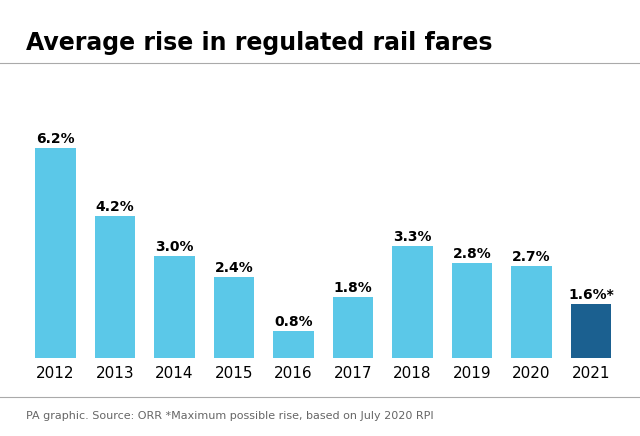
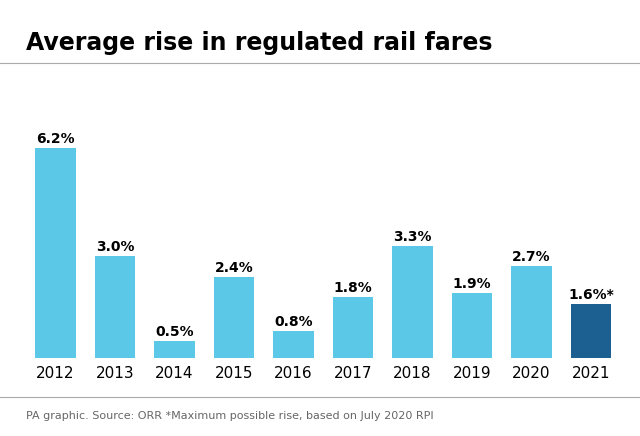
2013: 4.2% -> 3.0%
2014: 3.0% -> 0.5%
2019: 2.8% -> 1.9%
